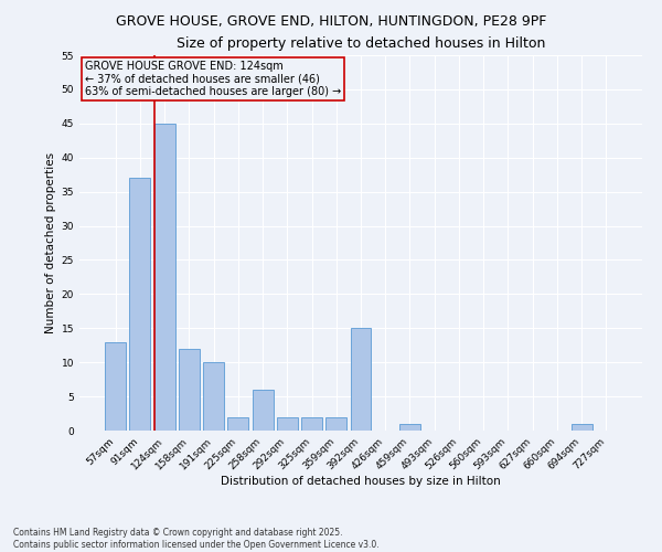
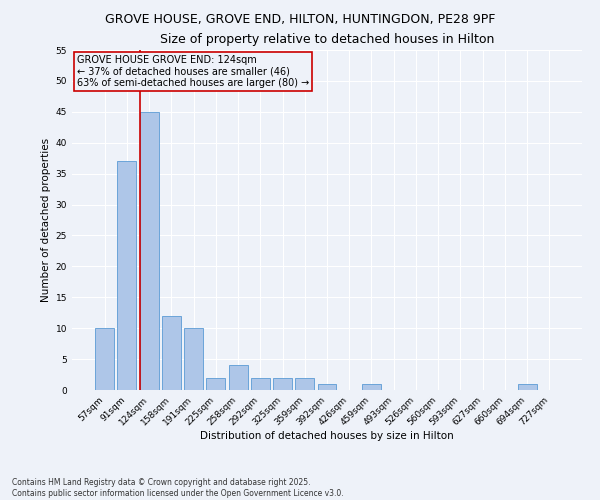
57sqm: 13 -> 10
258sqm: 6 -> 4
392sqm: 15 -> 1
